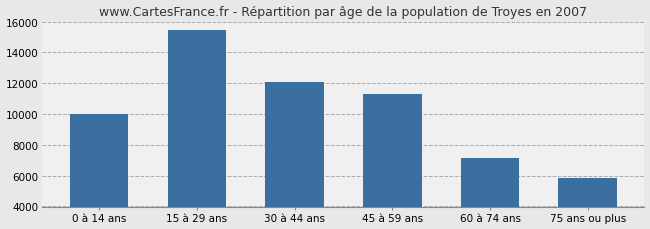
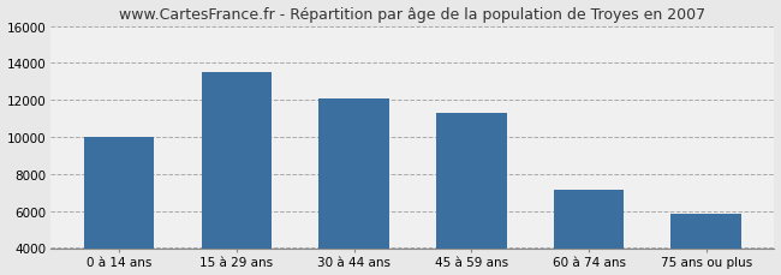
15 à 29 ans: 15400 -> 13500
